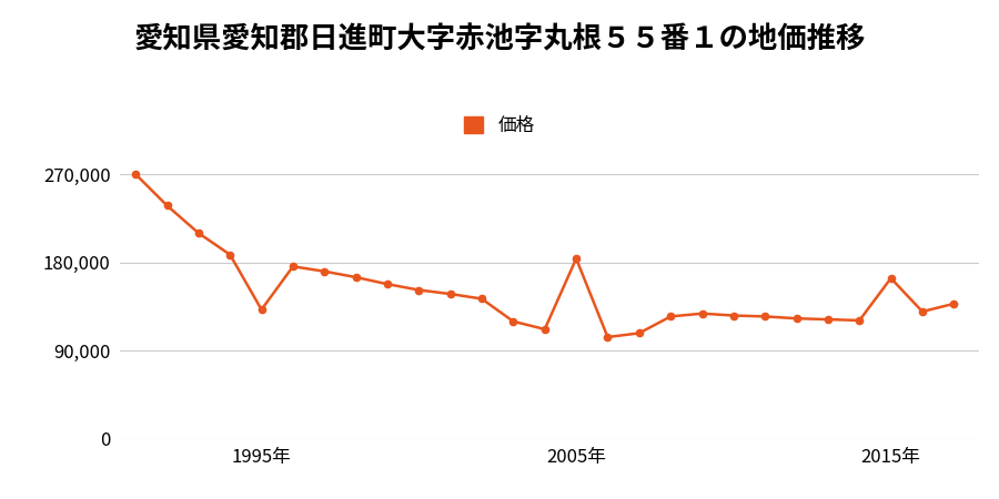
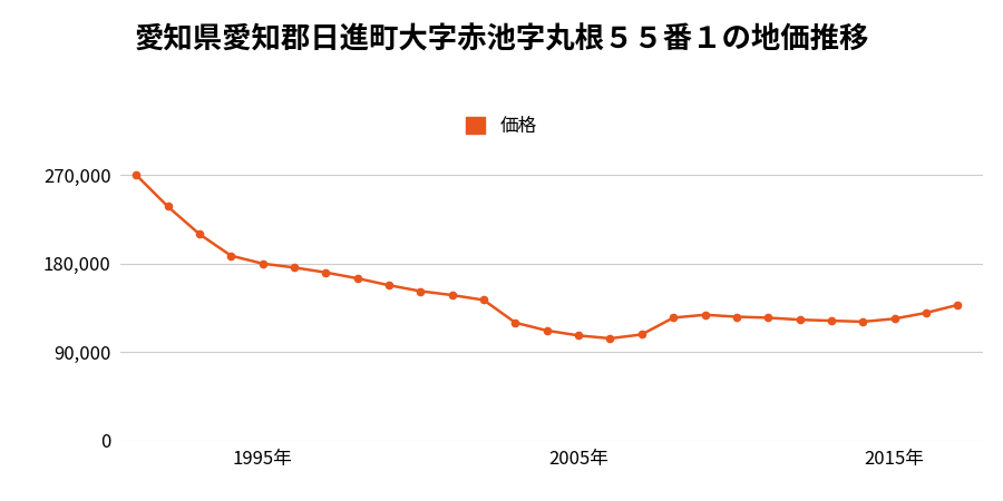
1995年: 132,000 -> 180,000
2005年: 184,000 -> 107,000
2015年: 164,000 -> 124,000
